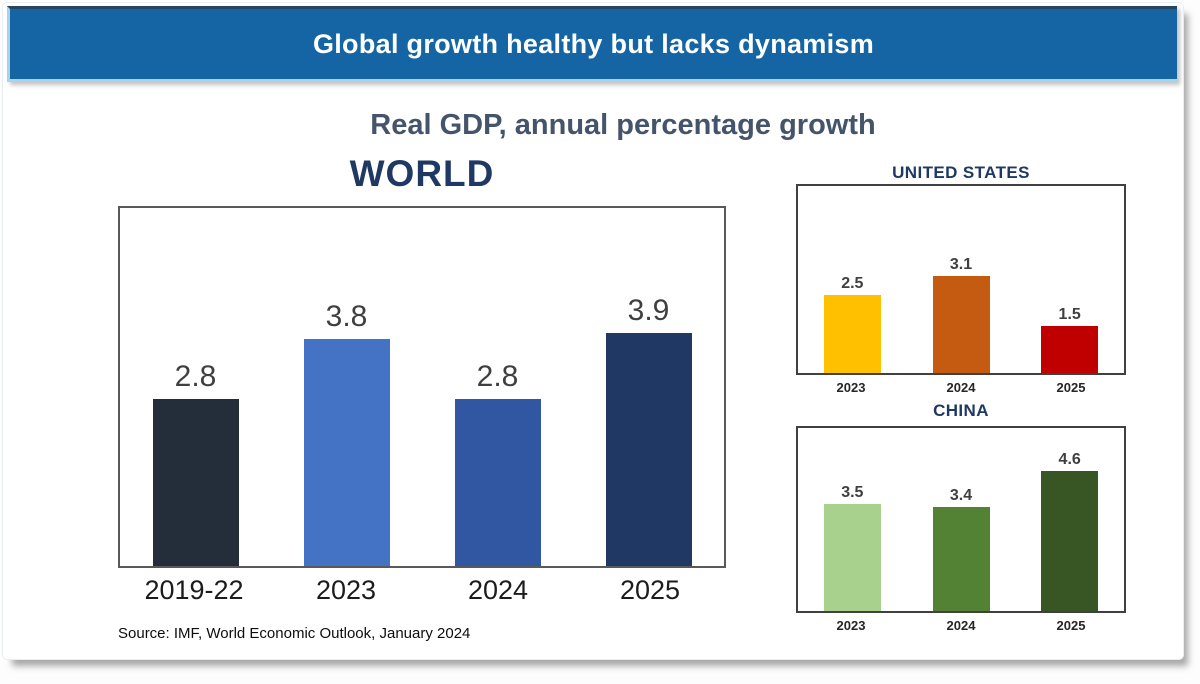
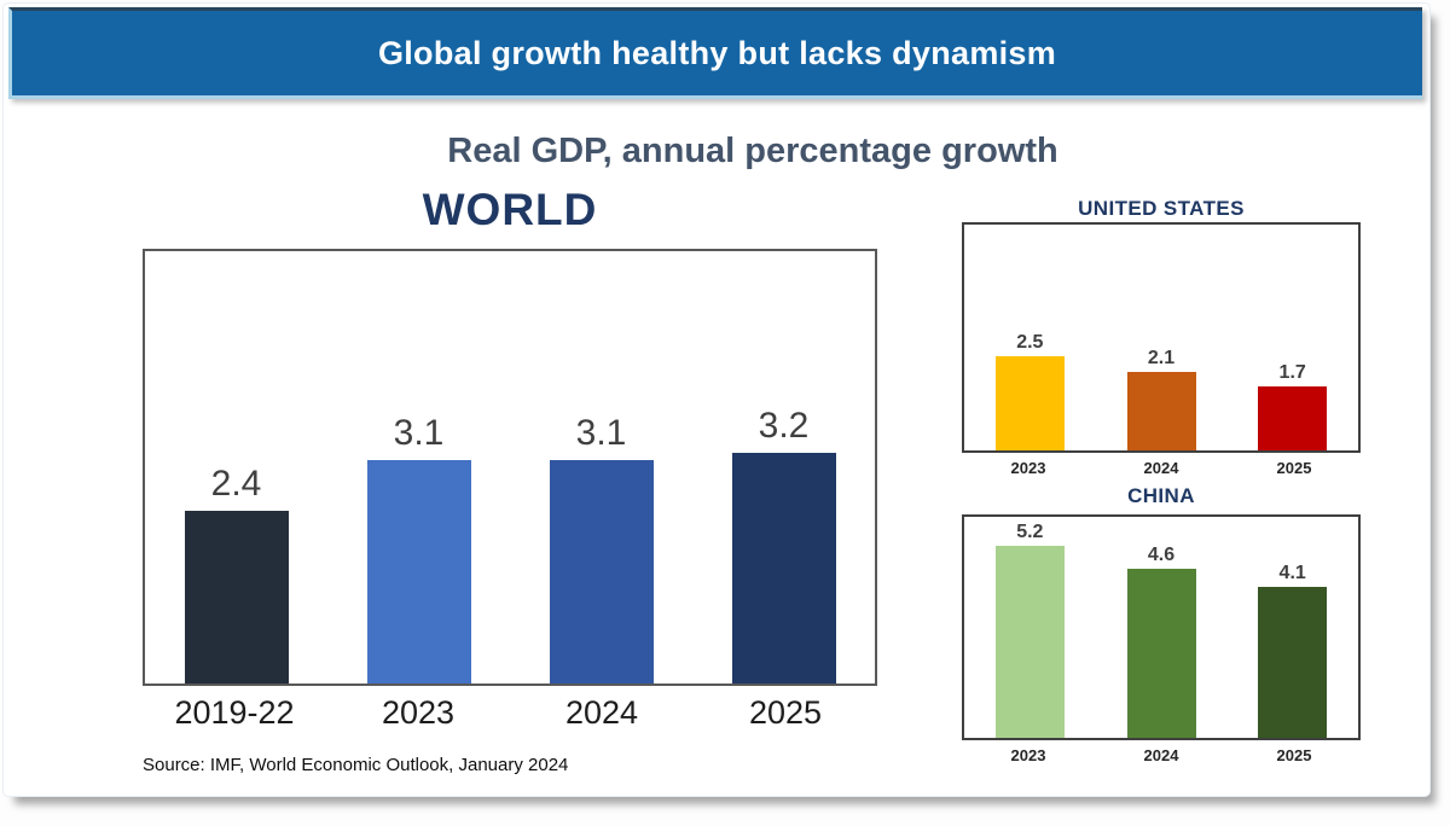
WORLD/2019-22: 2.8 -> 2.4
WORLD/2023: 3.8 -> 3.1
WORLD/2024: 2.8 -> 3.1
WORLD/2025: 3.9 -> 3.2
UNITED STATES/2024: 3.1 -> 2.1
UNITED STATES/2025: 1.5 -> 1.7
CHINA/2023: 3.5 -> 5.2
CHINA/2024: 3.4 -> 4.6
CHINA/2025: 4.6 -> 4.1
